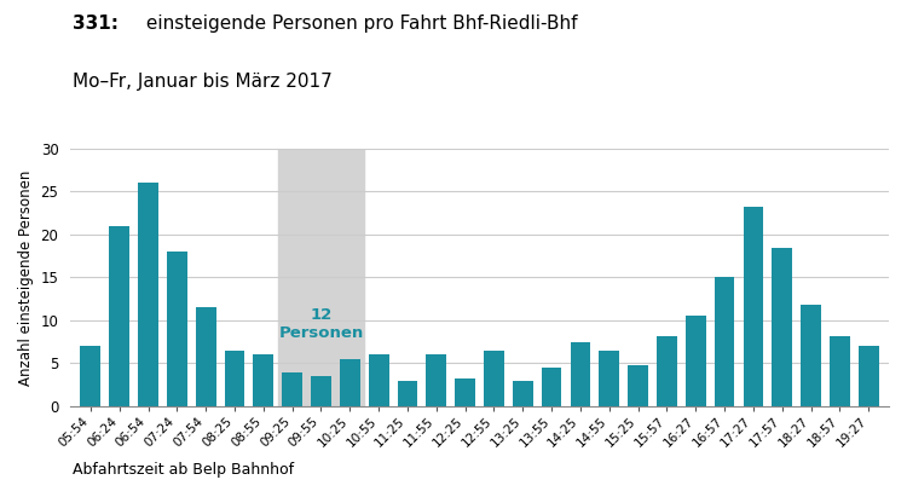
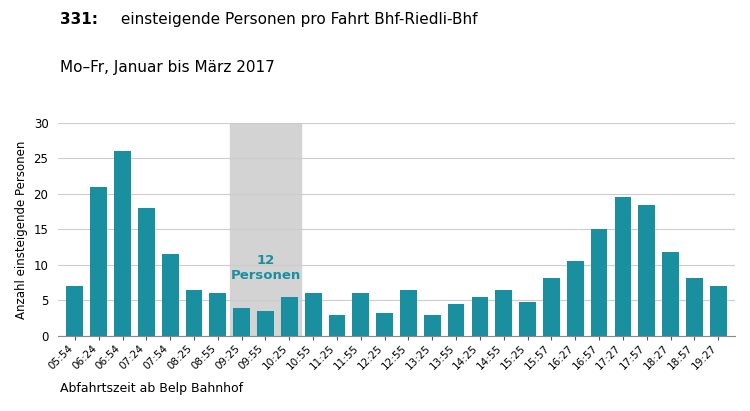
14:25: 7.4 -> 5.5
17:27: 23.2 -> 19.5
